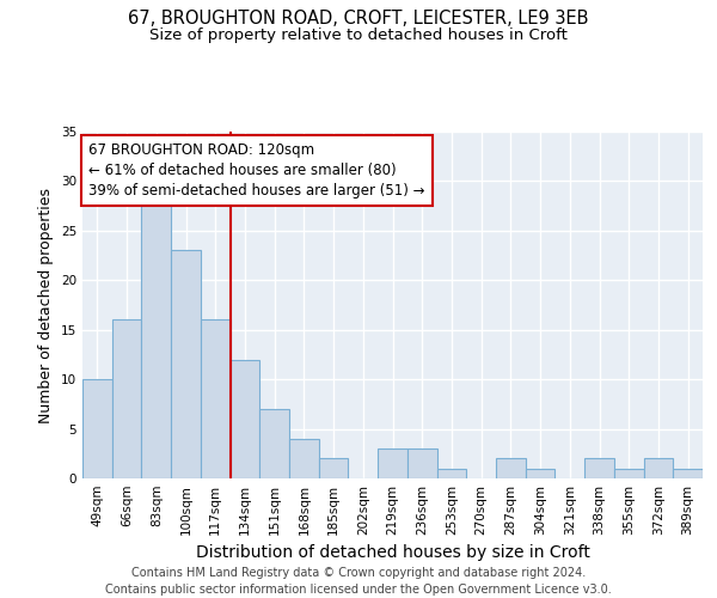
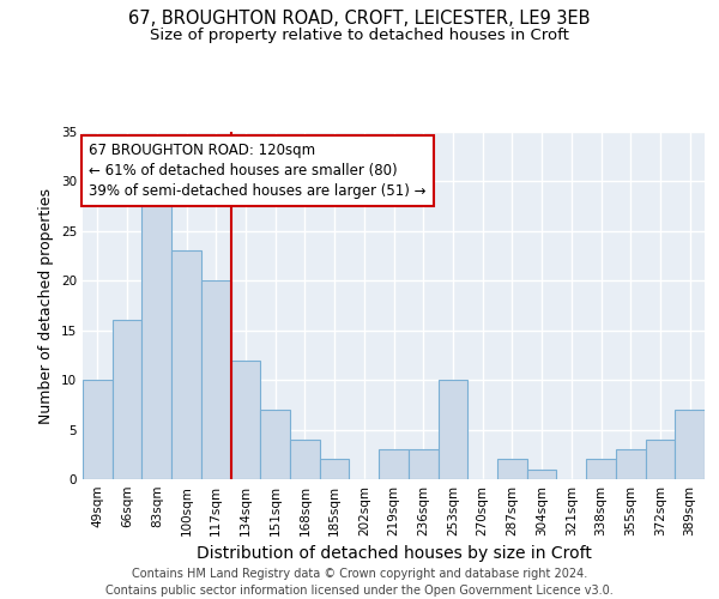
117sqm: 16 -> 20
253sqm: 1 -> 10
355sqm: 1 -> 3
372sqm: 2 -> 4
389sqm: 1 -> 7
